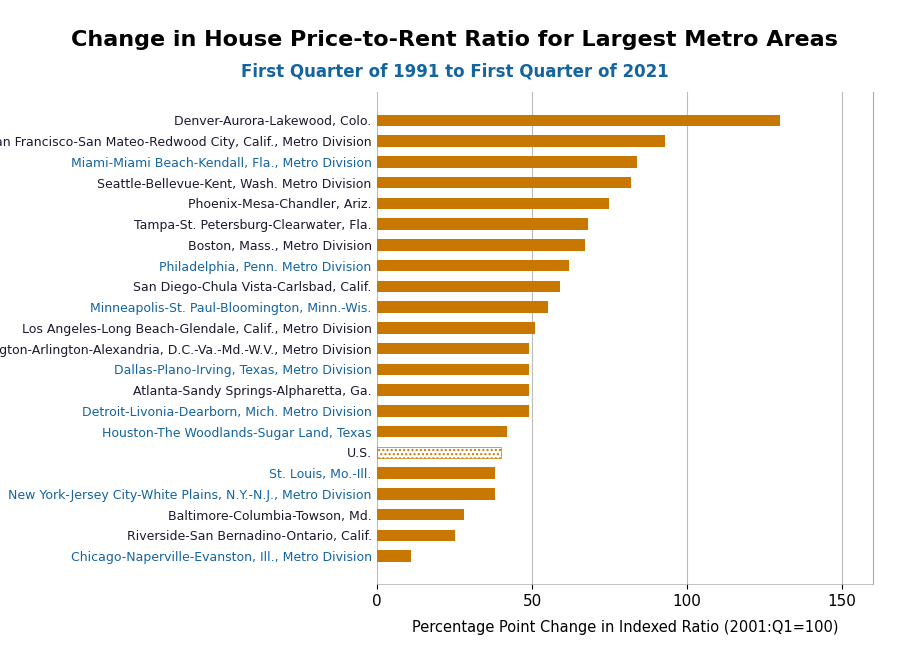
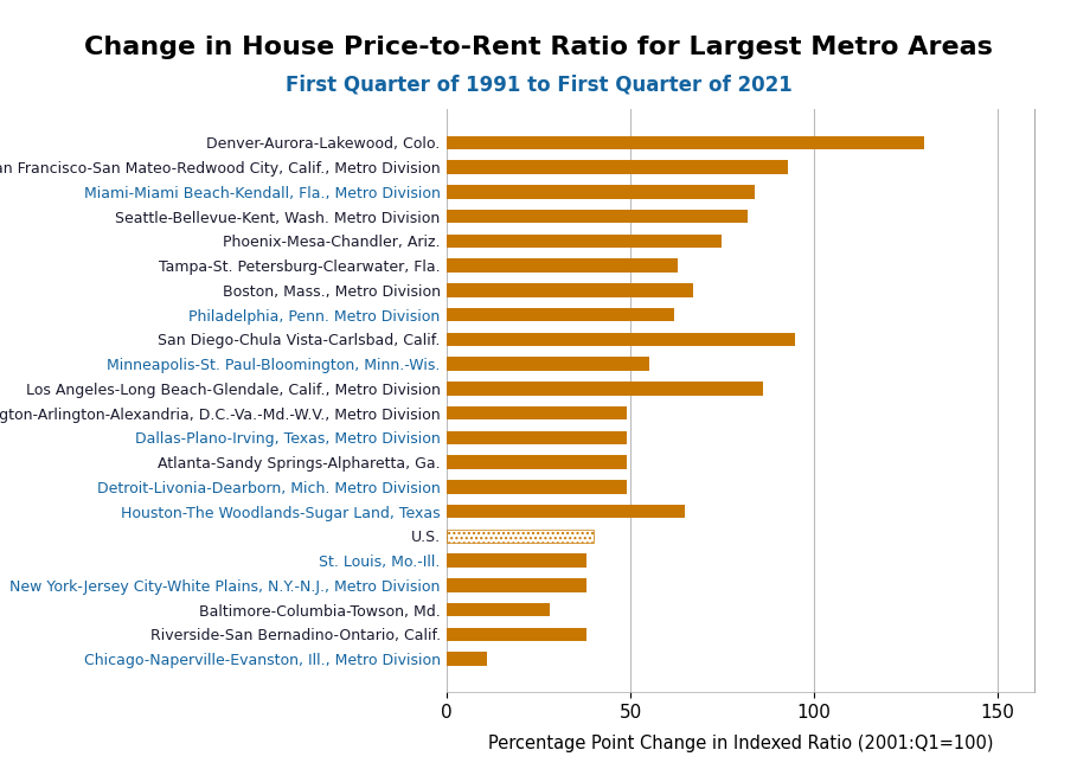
Tampa-St. Petersburg-Clearwater, Fla.: 68 -> 63
San Diego-Chula Vista-Carlsbad, Calif.: 59 -> 95
Los Angeles-Long Beach-Glendale, Calif., Metro Division: 51 -> 86
Houston-The Woodlands-Sugar Land, Texas: 42 -> 65
Riverside-San Bernadino-Ontario, Calif.: 25 -> 38
